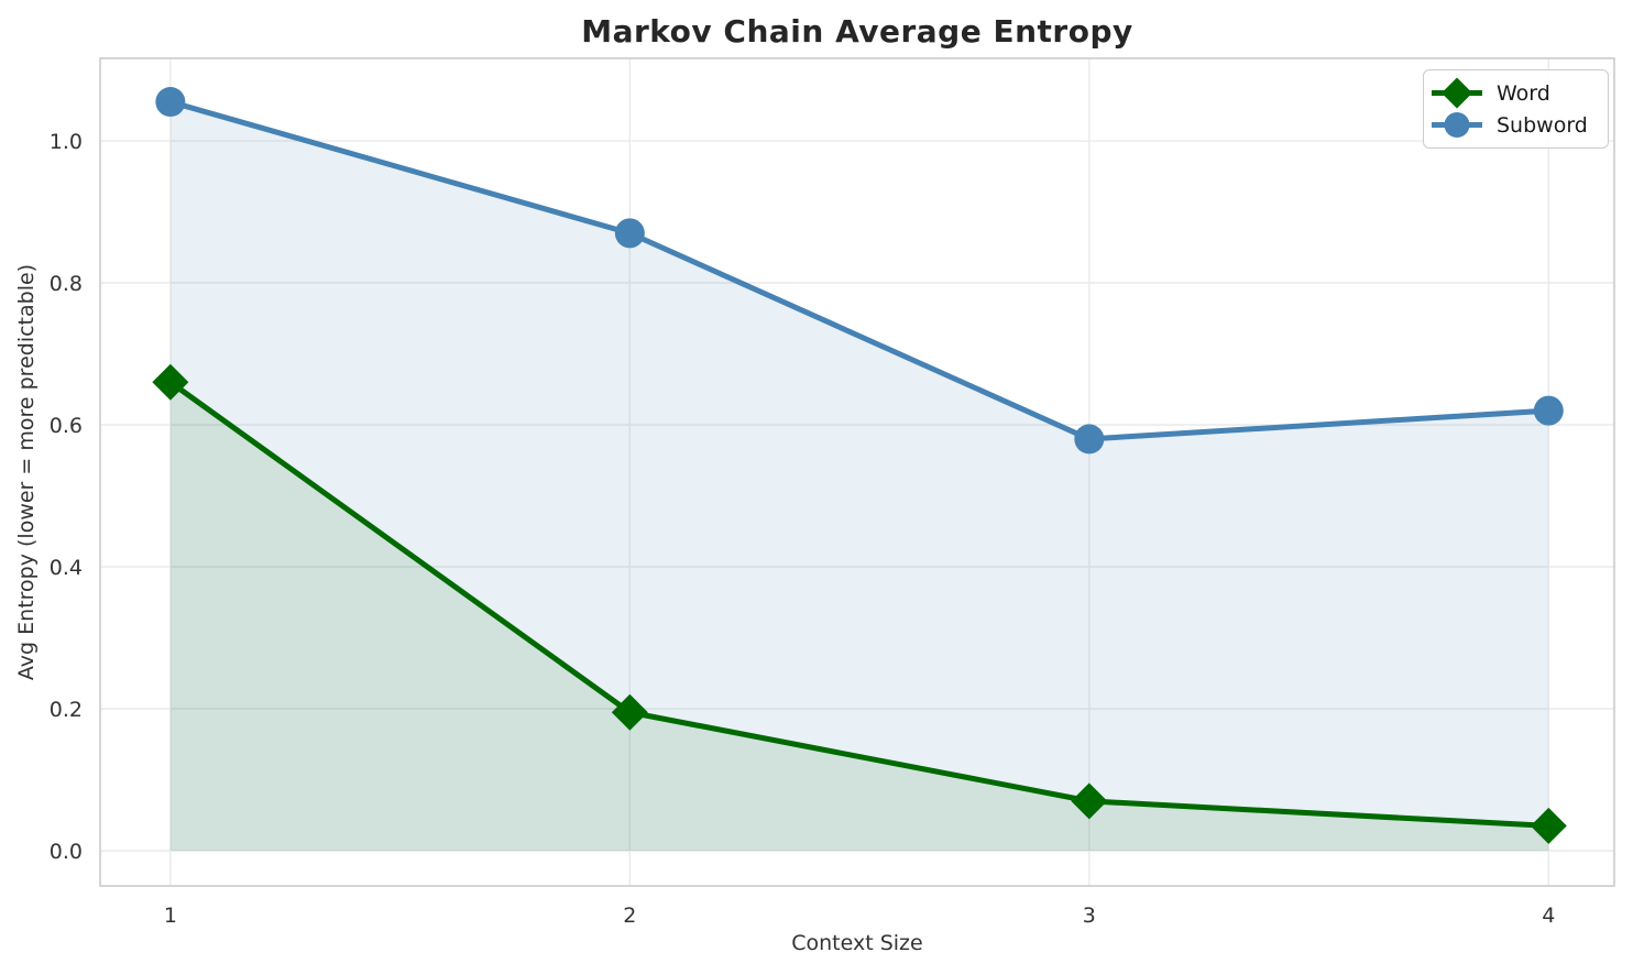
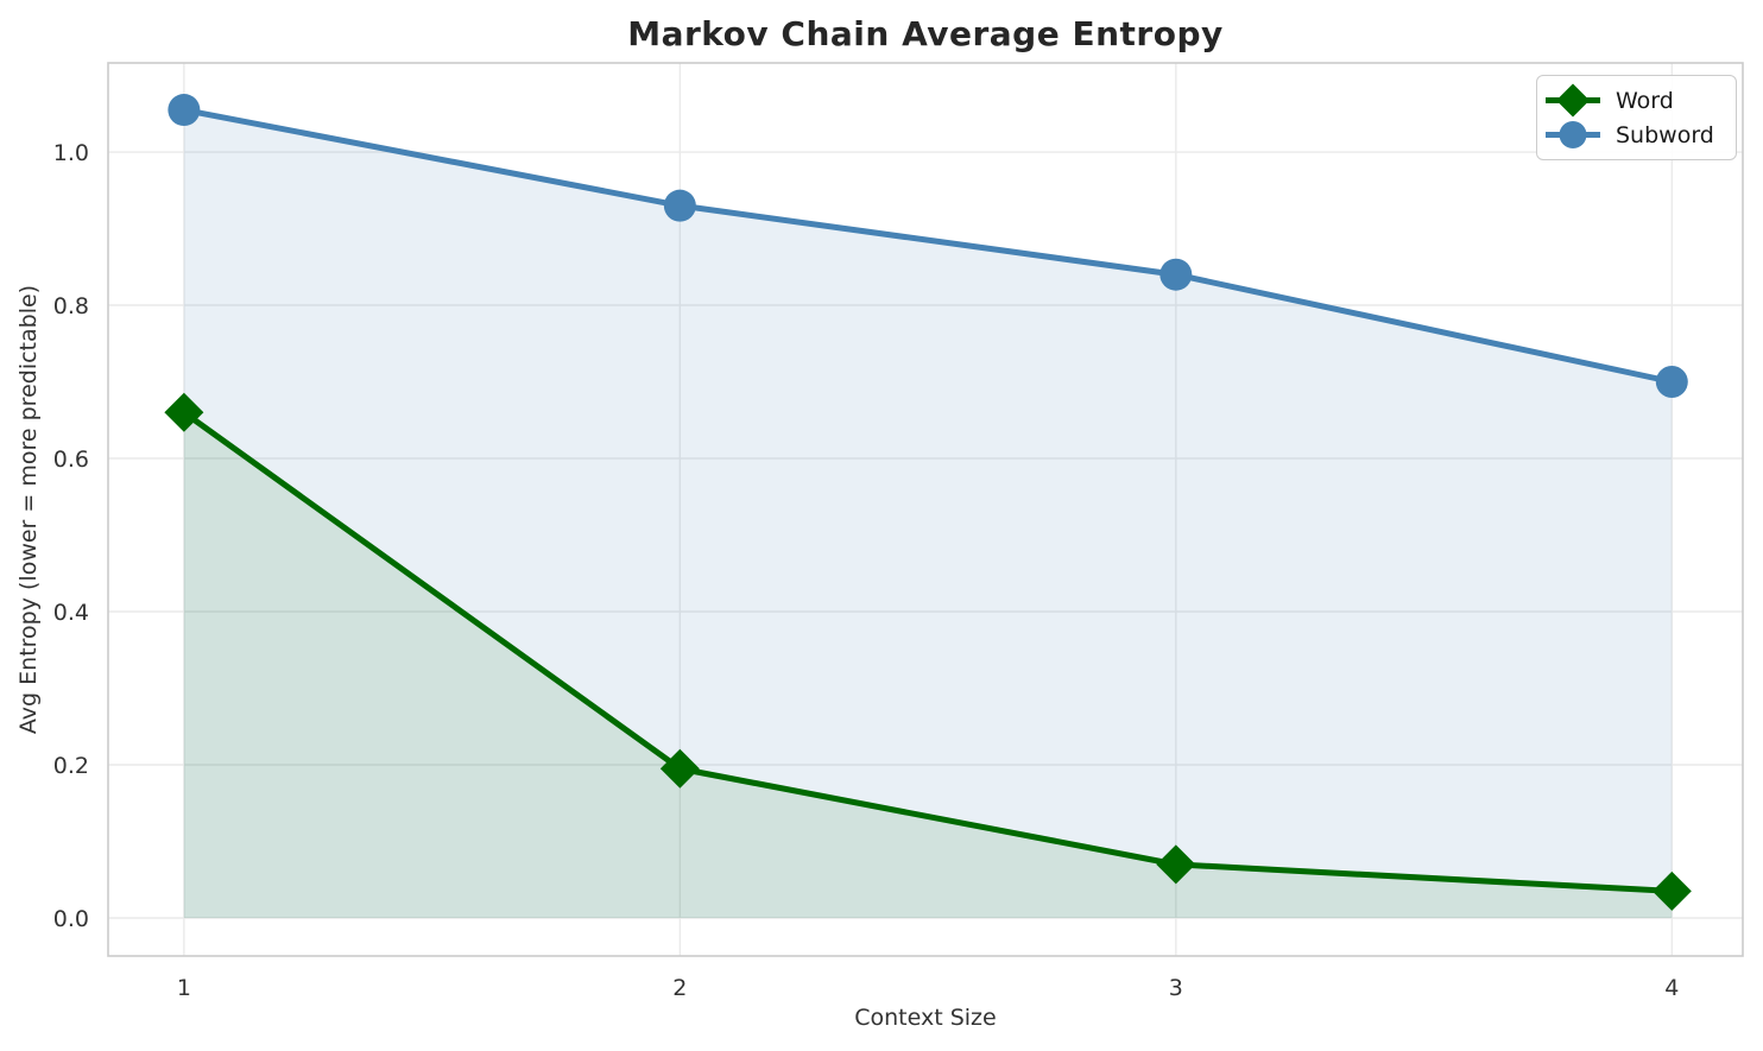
Subword/2: 0.87 -> 0.93
Subword/3: 0.58 -> 0.84
Subword/4: 0.62 -> 0.70
